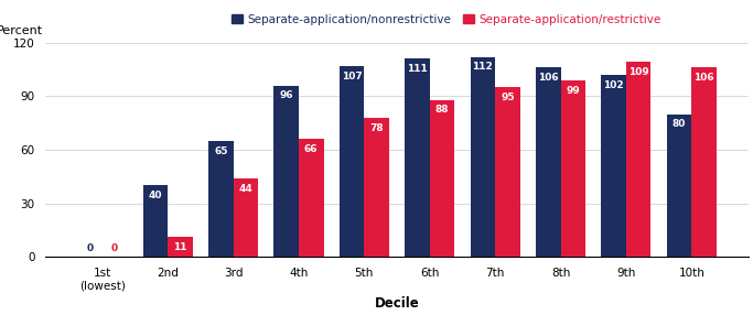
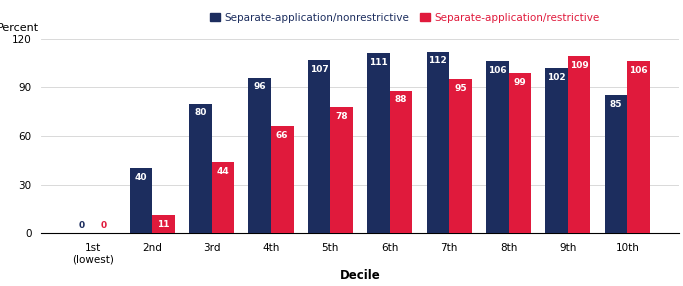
Separate-application/nonrestrictive/3rd: 65 -> 80
Separate-application/nonrestrictive/10th: 80 -> 85
